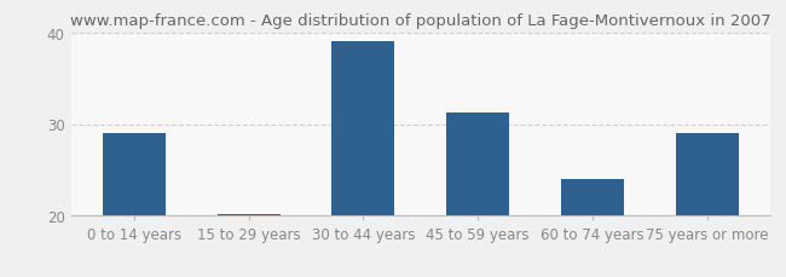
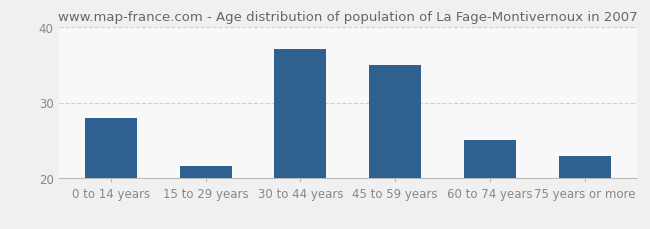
0 to 14 years: 29.0 -> 28.0
15 to 29 years: 20.2 -> 21.6
30 to 44 years: 39.0 -> 37.0
45 to 59 years: 31.3 -> 35.0
60 to 74 years: 24.0 -> 25.0
75 years or more: 29.0 -> 23.0
